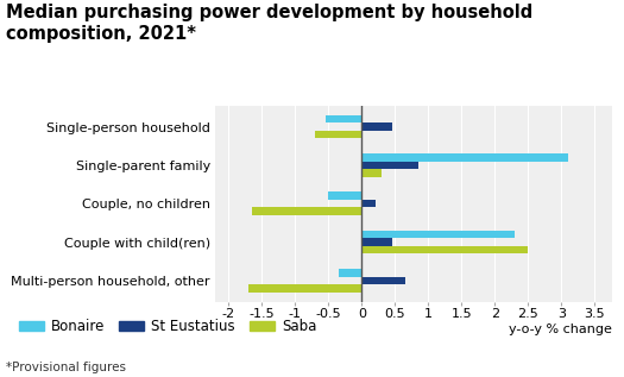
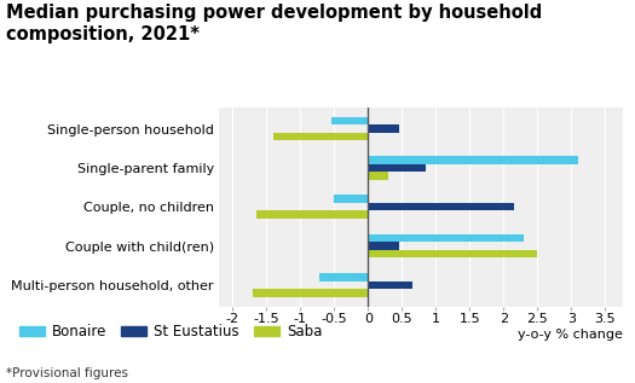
Saba/Single-person household: -0.70 -> -1.40
St Eustatius/Couple, no children: 0.20 -> 2.16
Bonaire/Multi-person household, other: -0.35 -> -0.72
